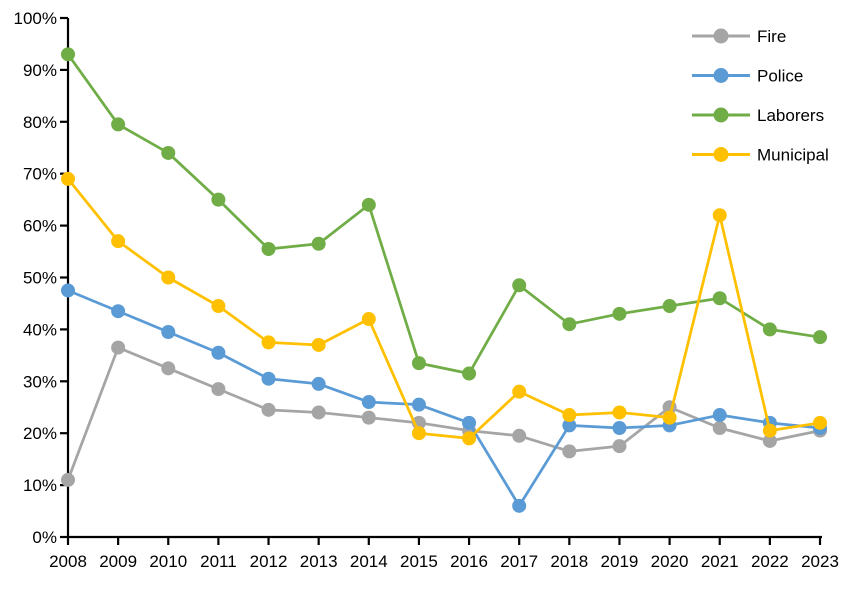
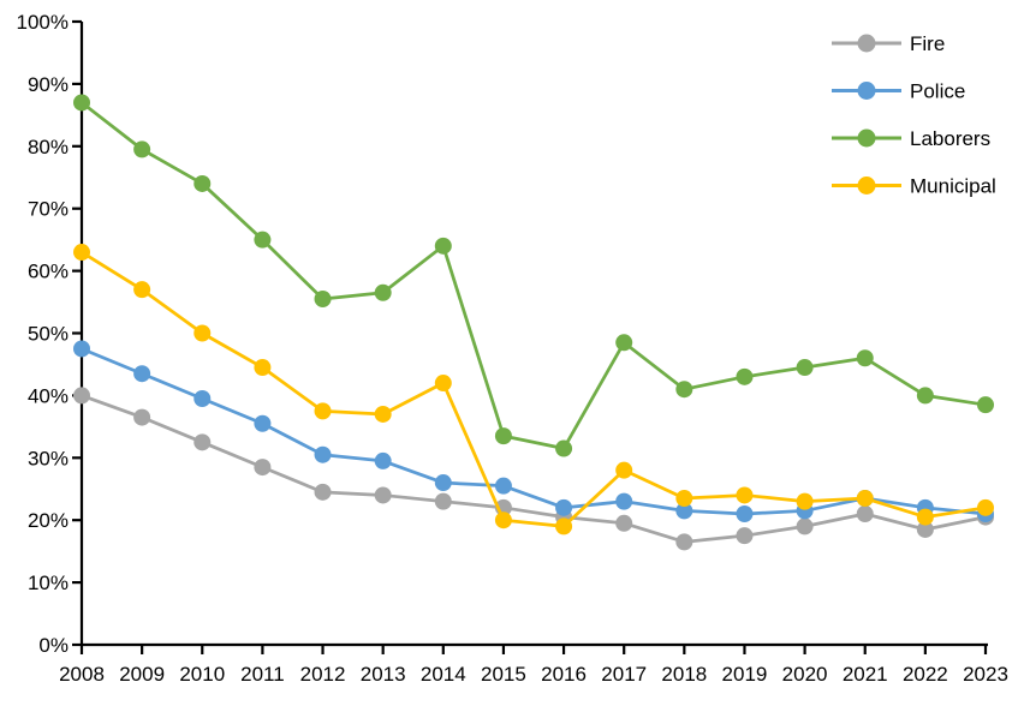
Fire/2008: 11% -> 40%
Laborers/2008: 93% -> 87%
Municipal/2008: 69% -> 63%
Police/2017: 6% -> 23%
Fire/2020: 25% -> 19%
Municipal/2021: 62% -> 24%
